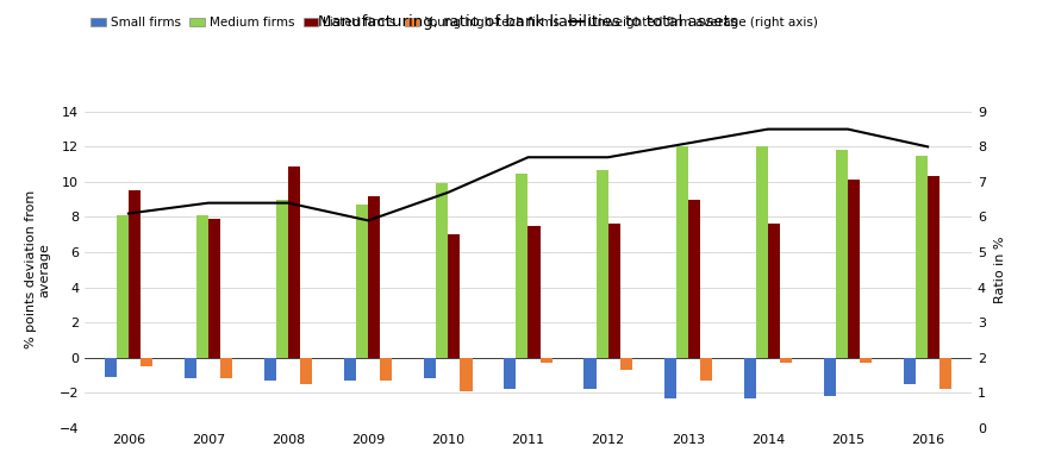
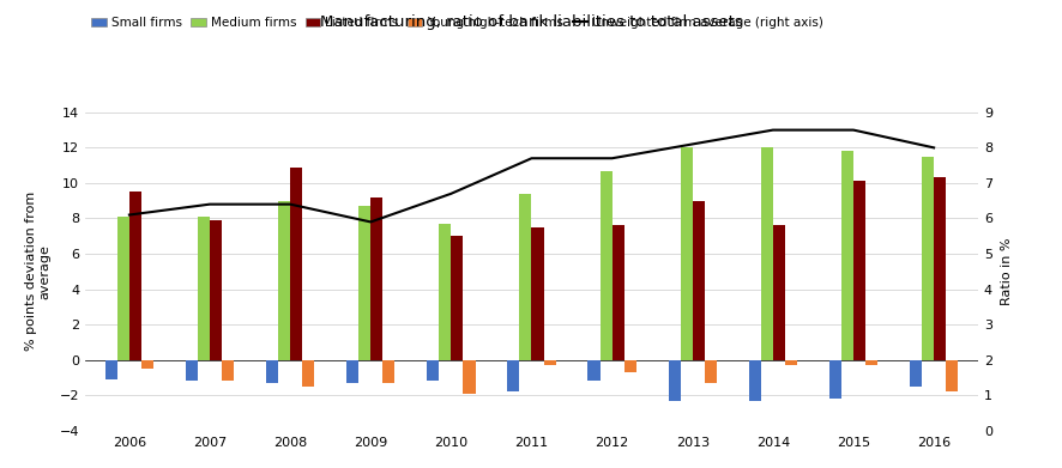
Medium firms/2010: 9.9 -> 7.7
Medium firms/2011: 10.5 -> 9.4
Small firms/2012: -1.8 -> -1.2
